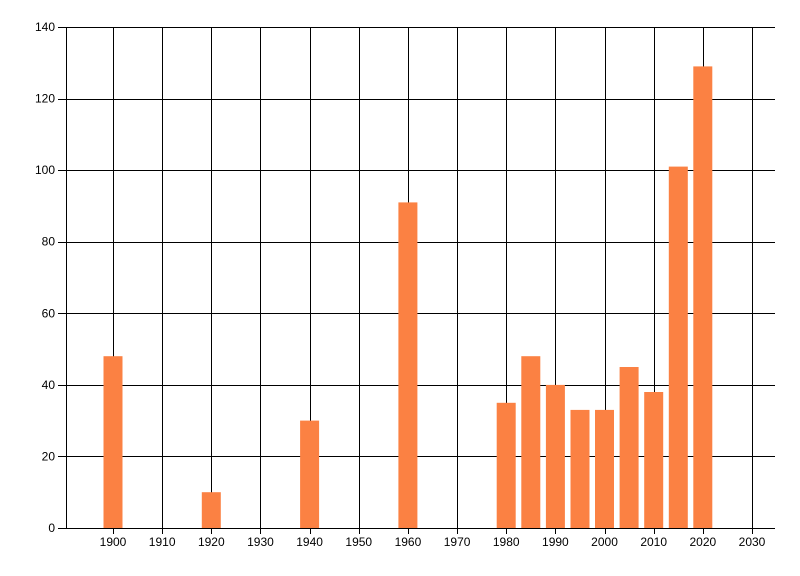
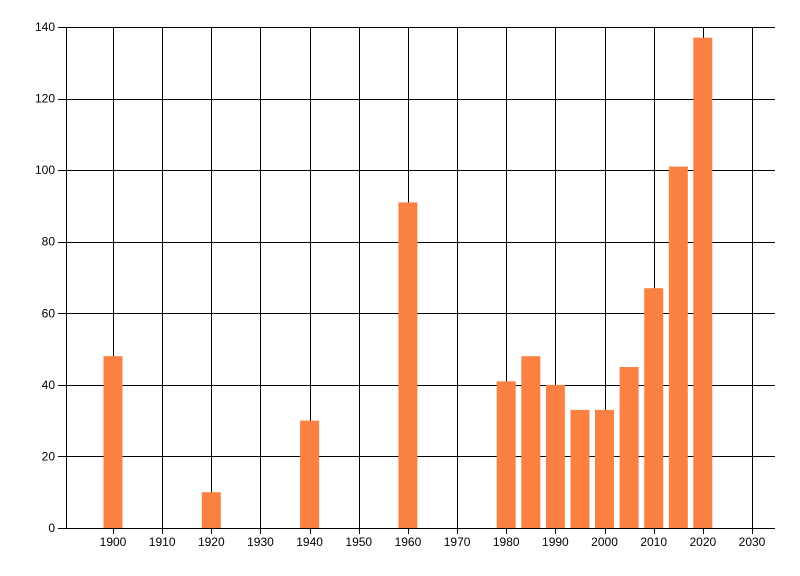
1980: 35 -> 41
2010: 38 -> 67
2020: 129 -> 137
